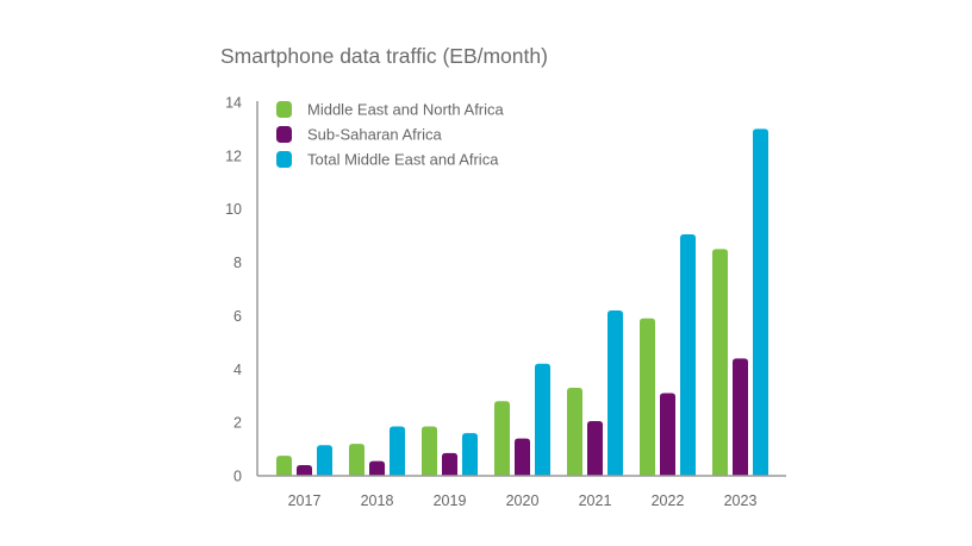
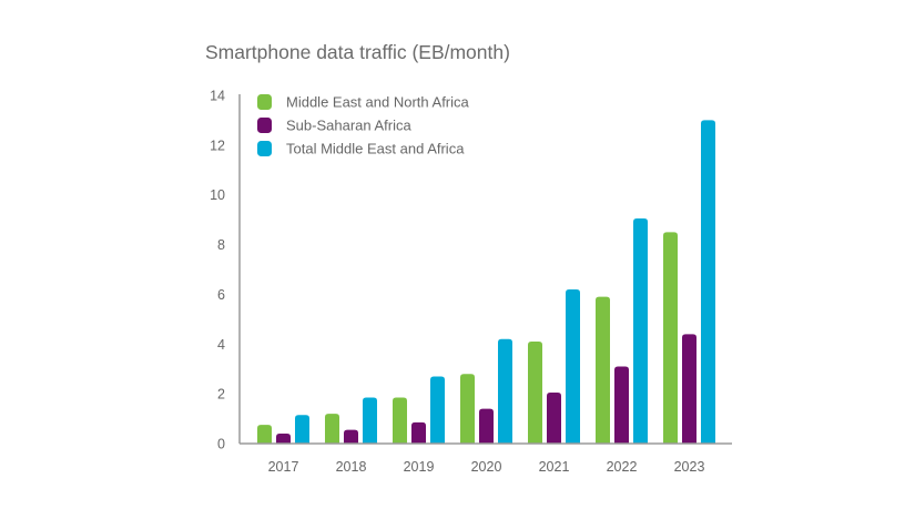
Total Middle East and Africa/2019: 1.6 -> 2.7
Middle East and North Africa/2021: 3.3 -> 4.1
